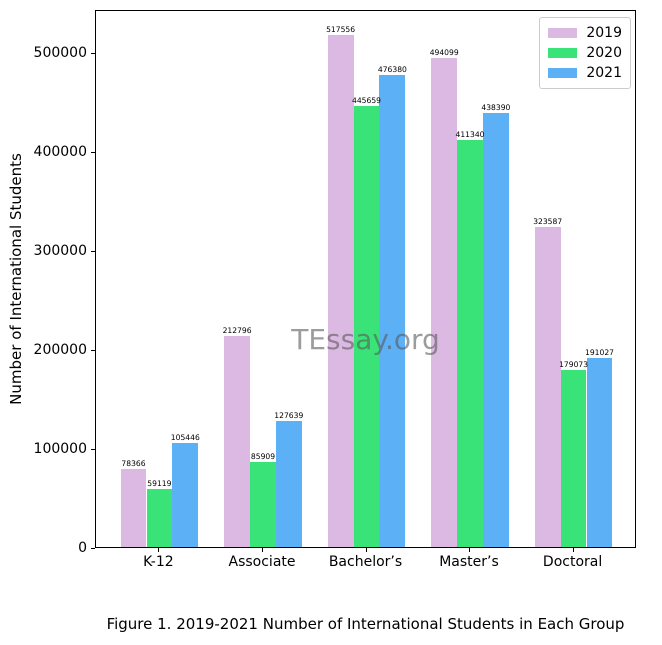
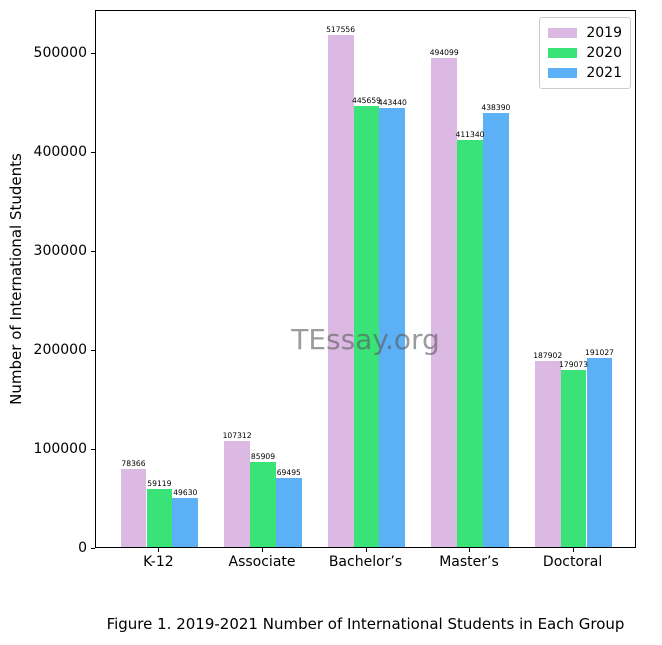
2021/K-12: 105446 -> 49630
2019/Associate: 212796 -> 107312
2021/Associate: 127639 -> 69495
2021/Bachelor’s: 476380 -> 443440
2019/Doctoral: 323587 -> 187902
